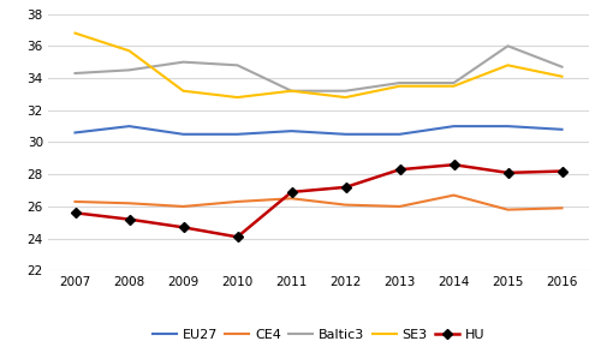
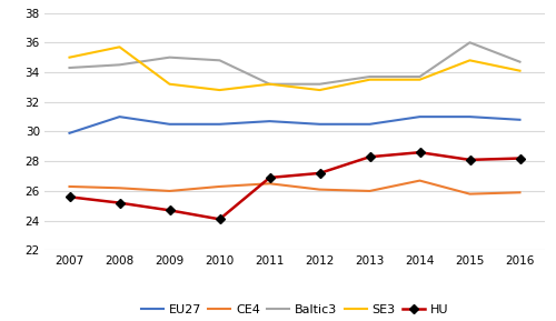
EU27/2007: 30.6 -> 29.9
SE3/2007: 36.8 -> 35.0
